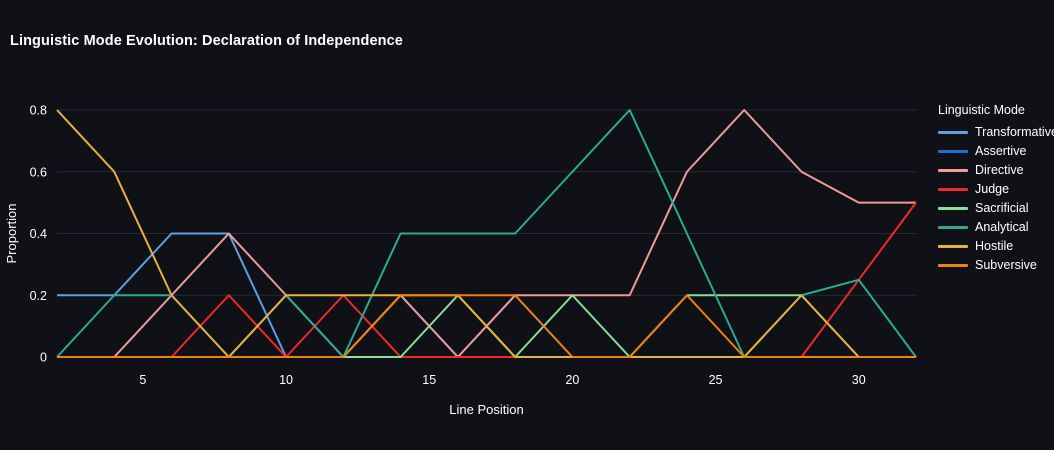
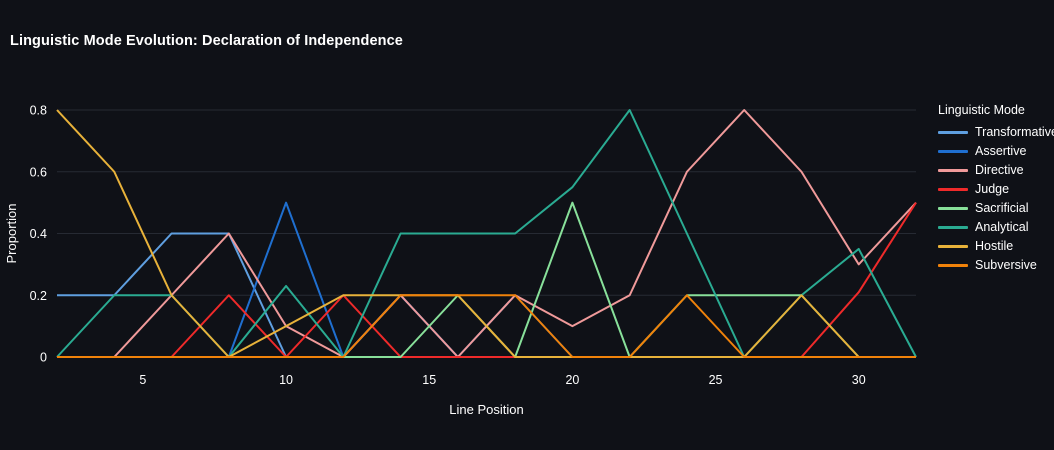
Assertive/10: 0.2 -> 0.5
Directive/10: 0.2 -> 0.1
Analytical/10: 0.20 -> 0.23
Hostile/10: 0.2 -> 0.1
Directive/20: 0.2 -> 0.1
Sacrificial/20: 0.2 -> 0.5
Analytical/20: 0.60 -> 0.55
Directive/30: 0.5 -> 0.3
Judge/30: 0.25 -> 0.21
Analytical/30: 0.25 -> 0.35
